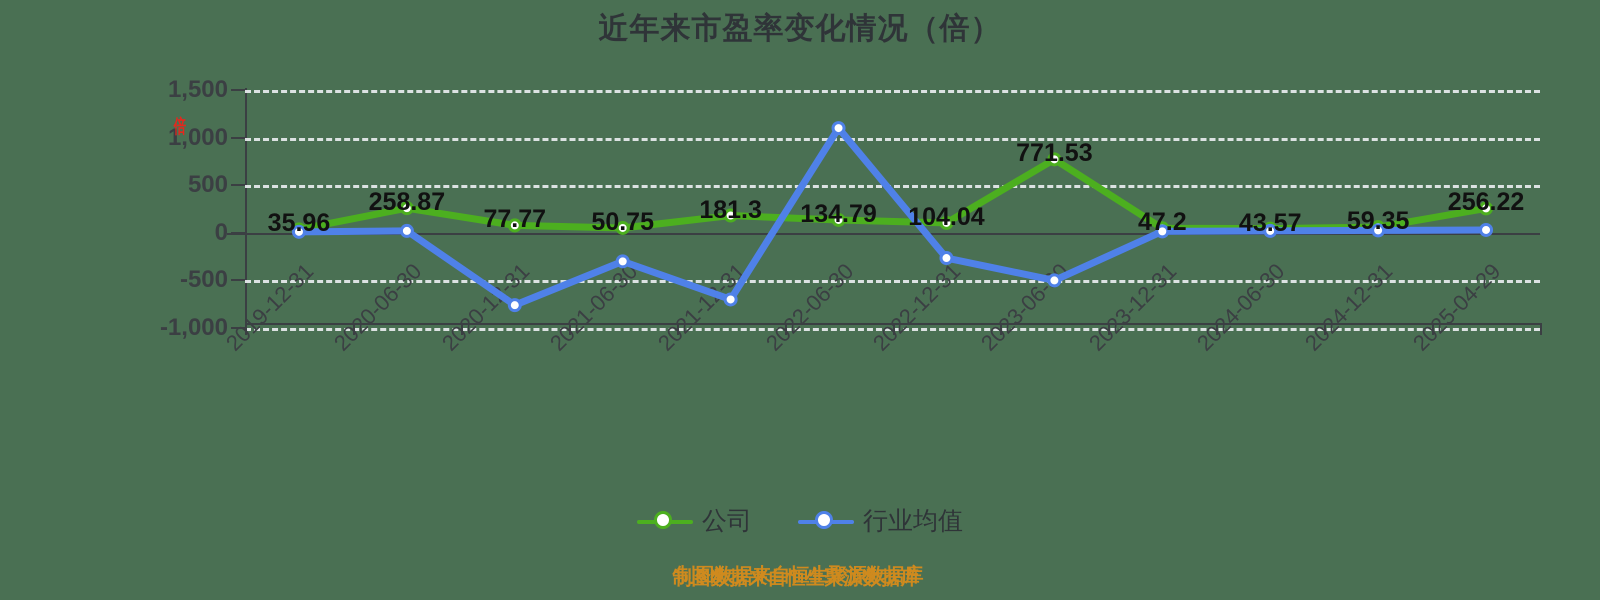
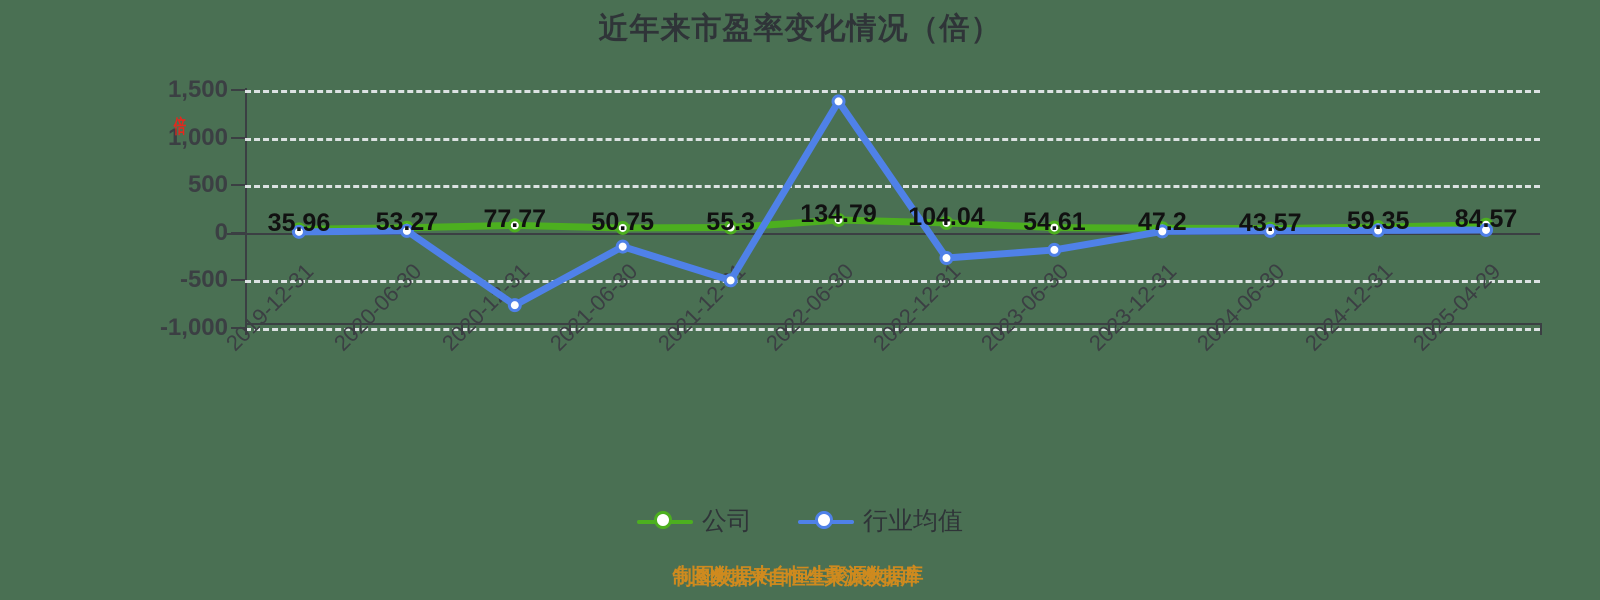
公司/2020-06-30: 258.87 -> 53.27
行业均值/2021-06-30: -300 -> -100
公司/2021-12-31: 181.3 -> 55.3
行业均值/2021-12-31: -700 -> -500
行业均值/2022-06-30: 1100 -> 1400
公司/2023-06-30: 771.53 -> 54.61
行业均值/2023-06-30: -500 -> -200
公司/2025-04-29: 256.22 -> 84.57
